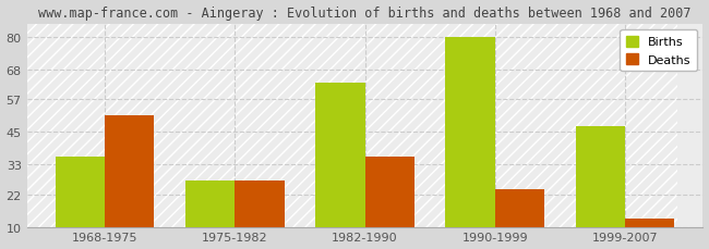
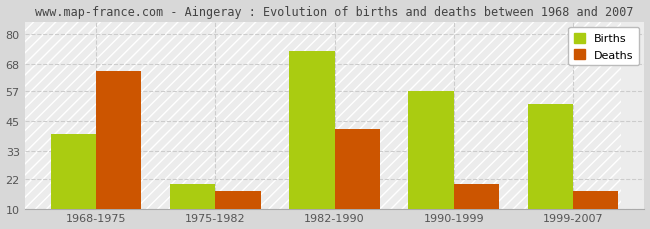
Births/1968-1975: 36 -> 40
Deaths/1968-1975: 51 -> 65
Births/1975-1982: 27 -> 20
Deaths/1975-1982: 27 -> 17
Births/1982-1990: 63 -> 73
Deaths/1982-1990: 36 -> 42
Births/1990-1999: 80 -> 57
Deaths/1990-1999: 24 -> 20
Births/1999-2007: 47 -> 52
Deaths/1999-2007: 13 -> 17
